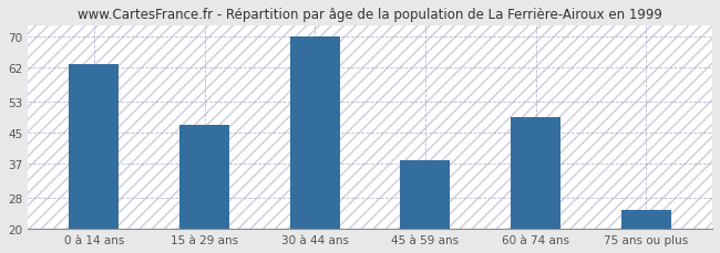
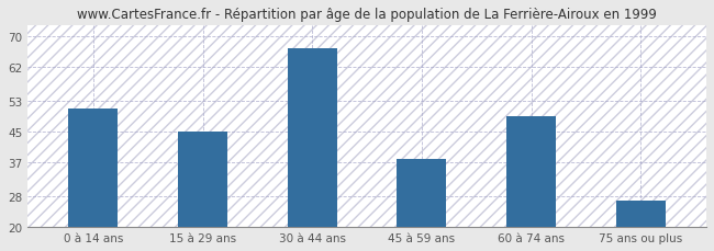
0 à 14 ans: 63 -> 51
15 à 29 ans: 47 -> 45
30 à 44 ans: 70 -> 67
75 ans ou plus: 25 -> 27
